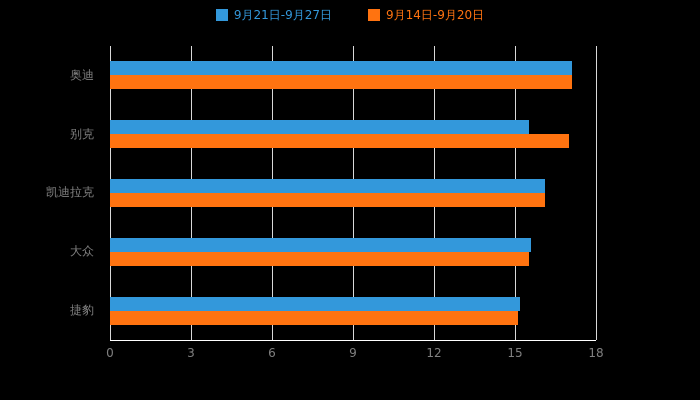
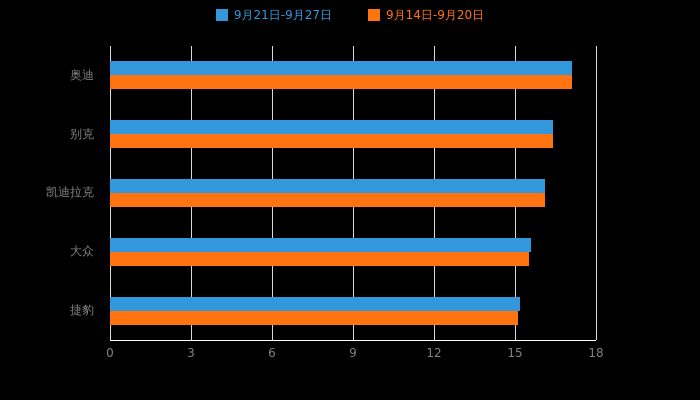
9月21日-9月27日/别克: 15.5 -> 16.4
9月14日-9月20日/别克: 17.0 -> 16.4
